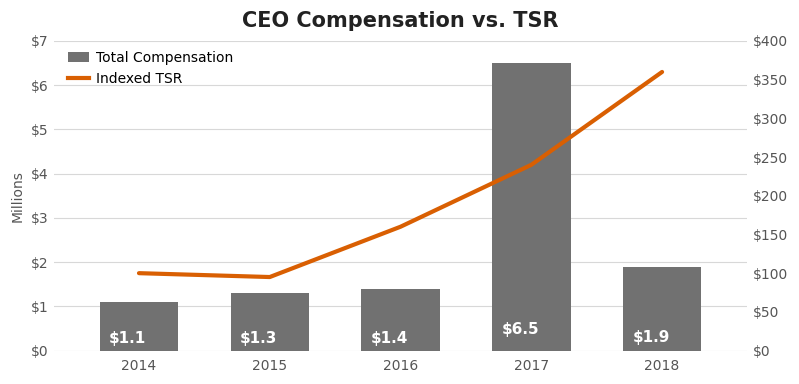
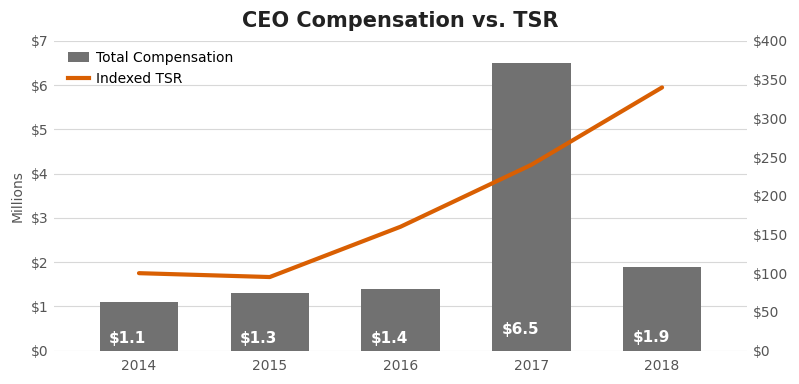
Indexed TSR/2018: $360 -> $340
